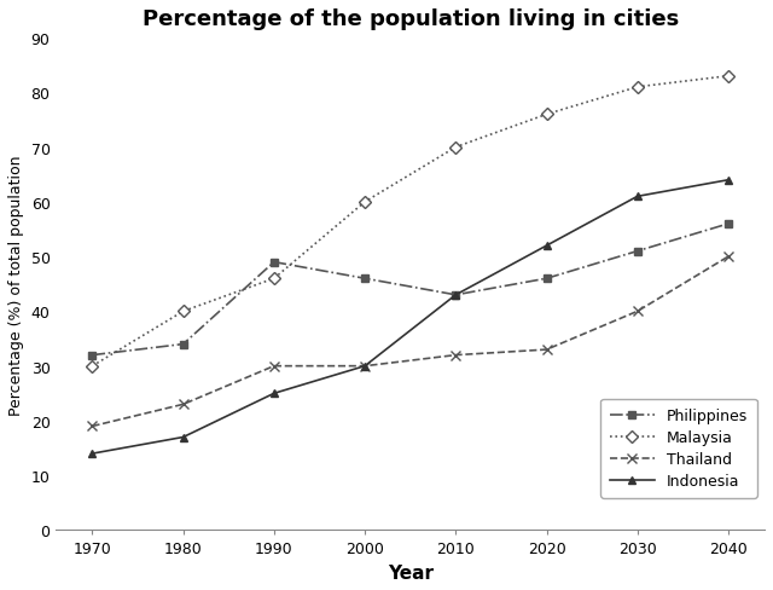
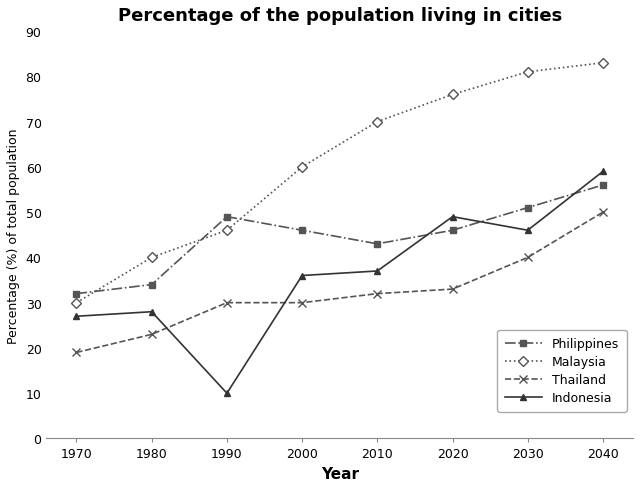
Indonesia/1970: 14 -> 27
Indonesia/1980: 17 -> 28
Indonesia/1990: 25 -> 10
Indonesia/2000: 30 -> 36
Indonesia/2010: 43 -> 37
Indonesia/2020: 52 -> 49
Indonesia/2030: 61 -> 46
Indonesia/2040: 64 -> 59
